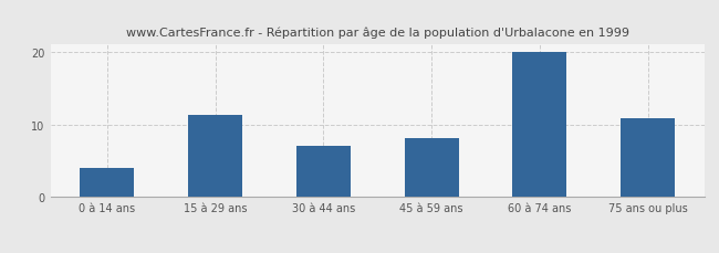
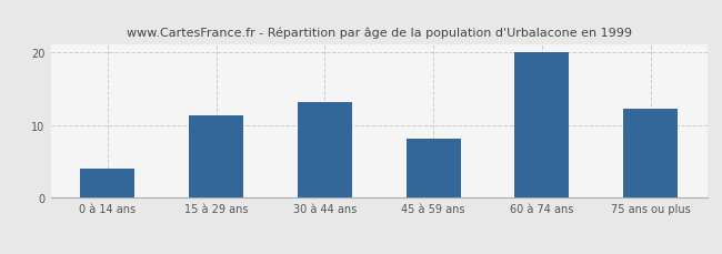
30 à 44 ans: 7.0 -> 13.2
75 ans ou plus: 10.8 -> 12.3
